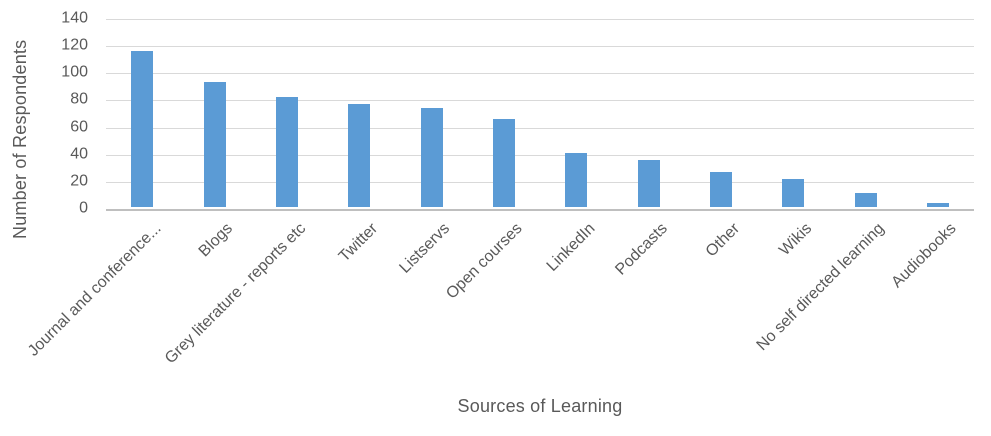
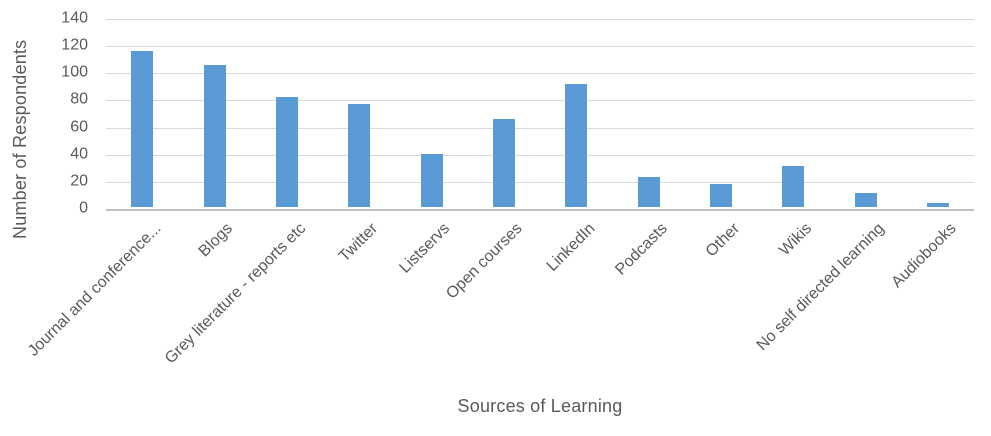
Blogs: 92 -> 105
Listservs: 73 -> 39
LinkedIn: 40 -> 91
Podcasts: 35 -> 22
Other: 26 -> 17
Wikis: 21 -> 30
